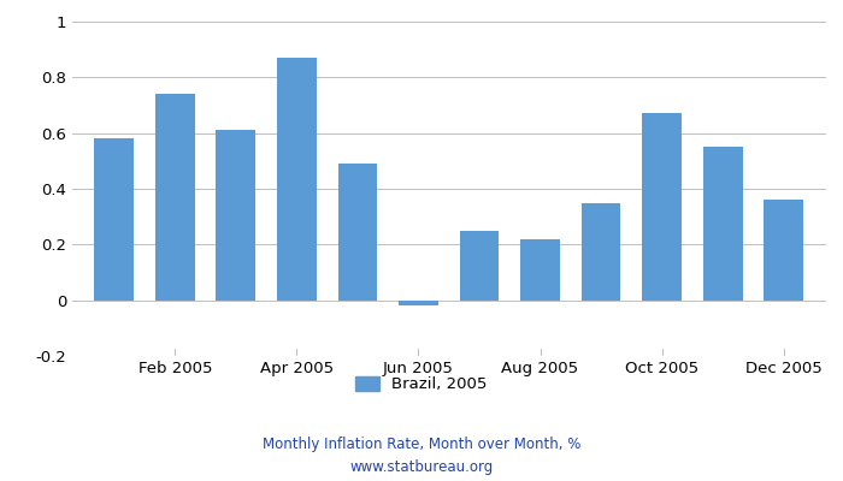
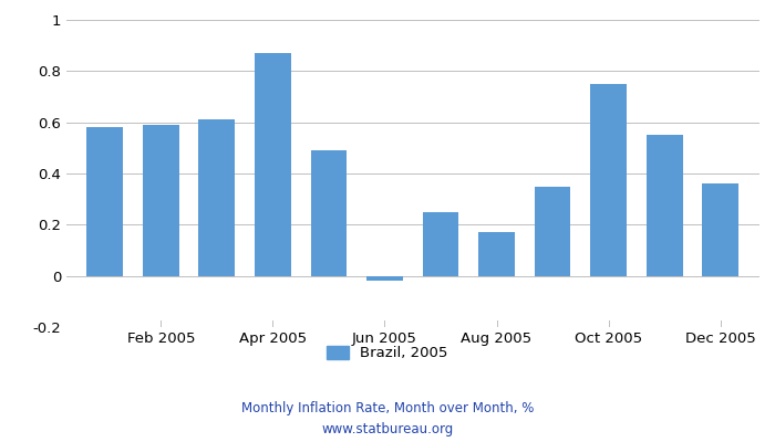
Feb 2005: 0.74 -> 0.59
Aug 2005: 0.22 -> 0.17
Oct 2005: 0.67 -> 0.75
